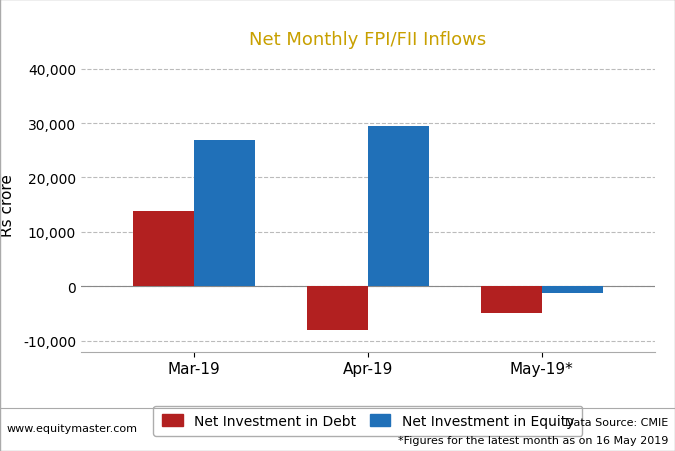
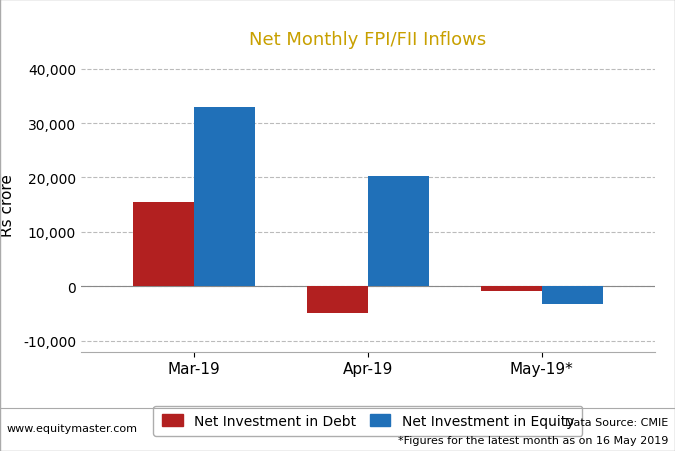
Net Investment in Debt/Mar-19: 13,800 -> 15,500
Net Investment in Equity/Mar-19: 26,800 -> 33,000
Net Investment in Debt/Apr-19: -8,000 -> -5,000
Net Investment in Equity/Apr-19: 29,400 -> 20,300
Net Investment in Debt/May-19*: -5,000 -> -800
Net Investment in Equity/May-19*: -1,200 -> -3,200
